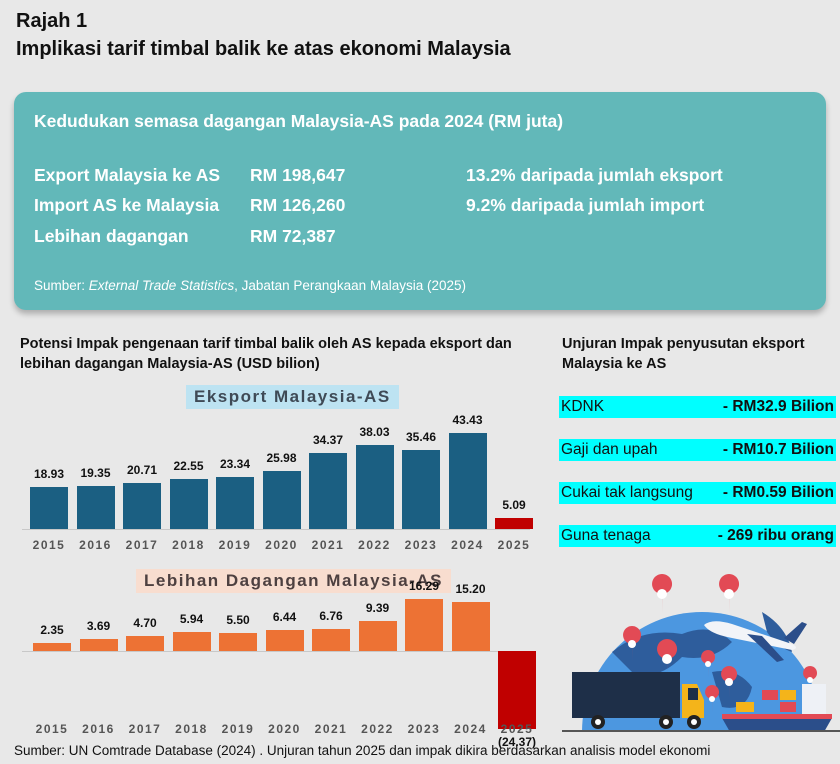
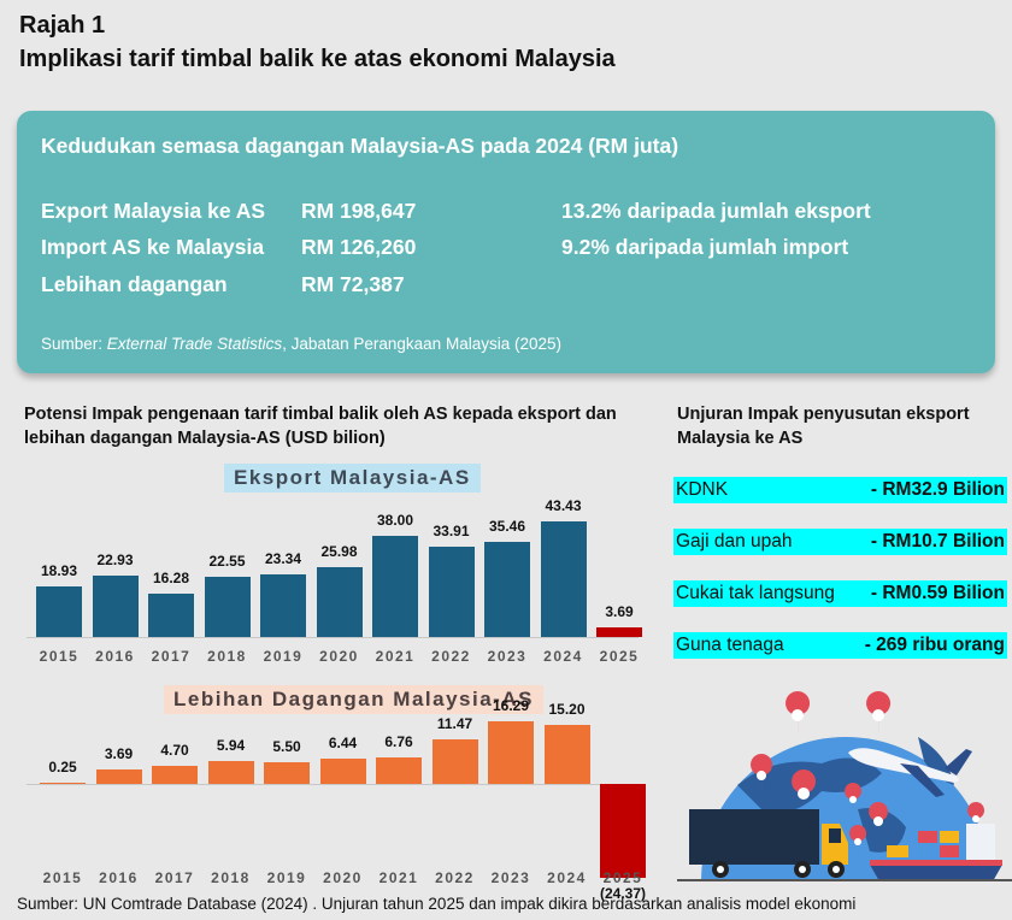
Eksport Malaysia-AS/2016: 19.35 -> 22.93
Eksport Malaysia-AS/2017: 20.71 -> 16.28
Eksport Malaysia-AS/2021: 34.37 -> 38.00
Eksport Malaysia-AS/2022: 38.03 -> 33.91
Eksport Malaysia-AS/2025: 5.09 -> 3.69
Lebihan Dagangan Malaysia-AS/2015: 2.35 -> 0.25
Lebihan Dagangan Malaysia-AS/2022: 9.39 -> 11.47
